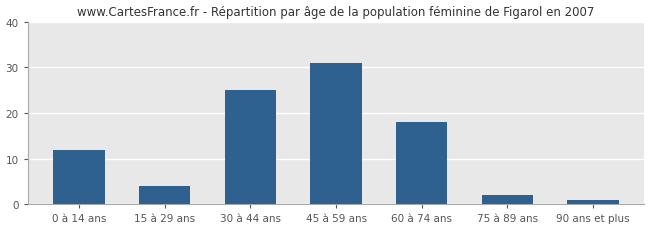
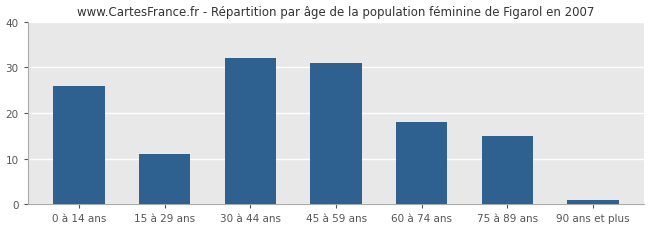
0 à 14 ans: 12 -> 26
15 à 29 ans: 4 -> 11
30 à 44 ans: 25 -> 32
75 à 89 ans: 2 -> 15
